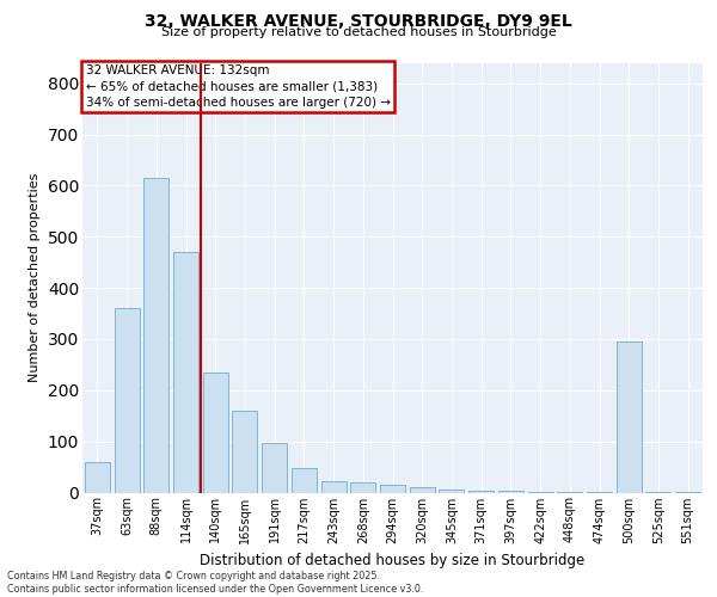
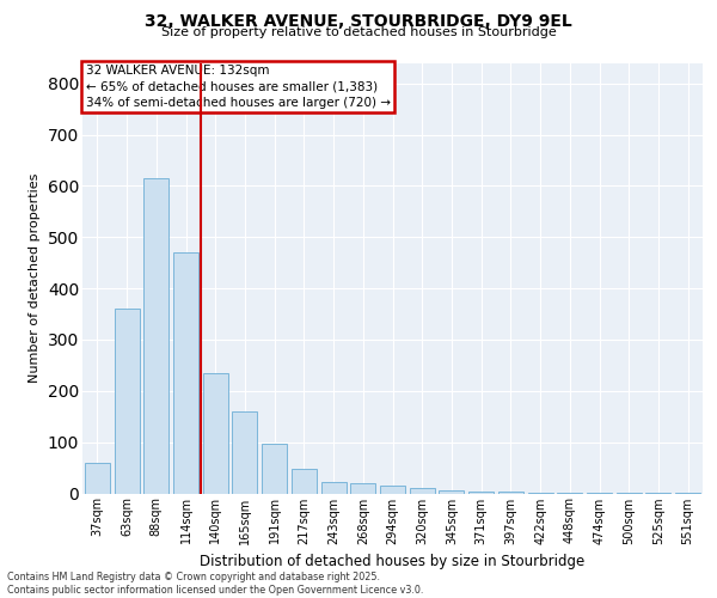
500sqm: 295 -> 1
